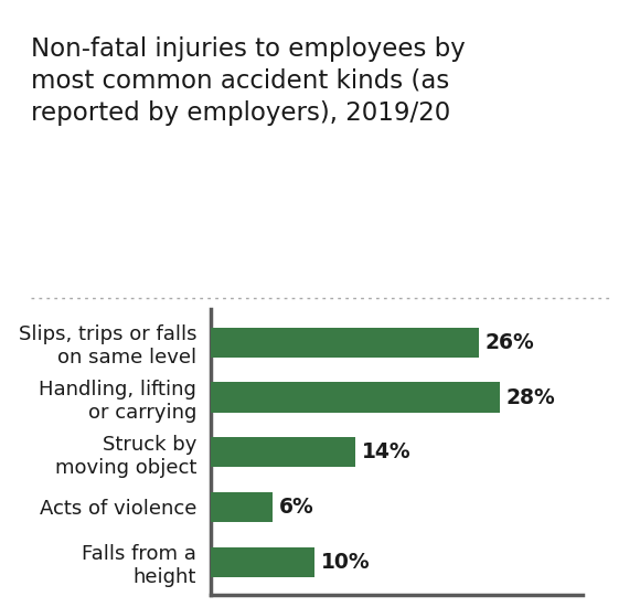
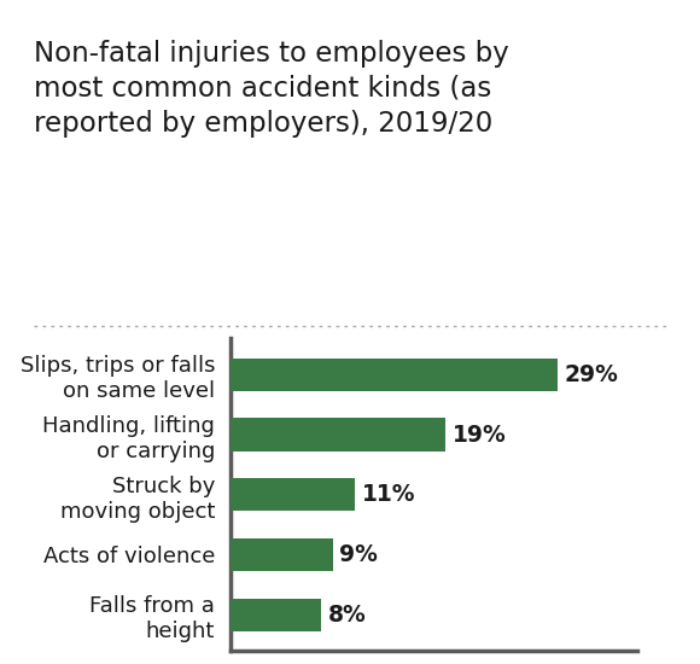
Slips, trips or falls on same level: 26% -> 29%
Handling, lifting or carrying: 28% -> 19%
Struck by moving object: 14% -> 11%
Acts of violence: 6% -> 9%
Falls from a height: 10% -> 8%
